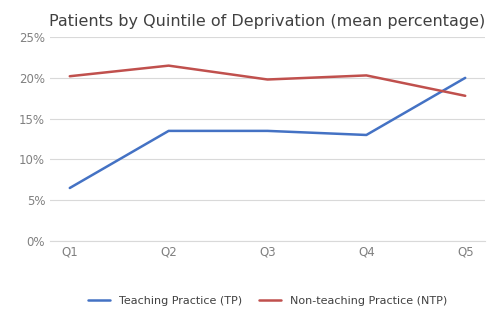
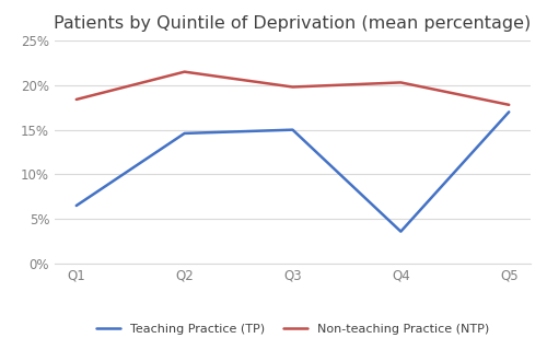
Non-teaching Practice (NTP)/Q1: 20.2% -> 18.4%
Teaching Practice (TP)/Q2: 13.5% -> 14.6%
Teaching Practice (TP)/Q3: 13.5% -> 15.0%
Teaching Practice (TP)/Q4: 13.0% -> 3.6%
Teaching Practice (TP)/Q5: 20.0% -> 17.0%
